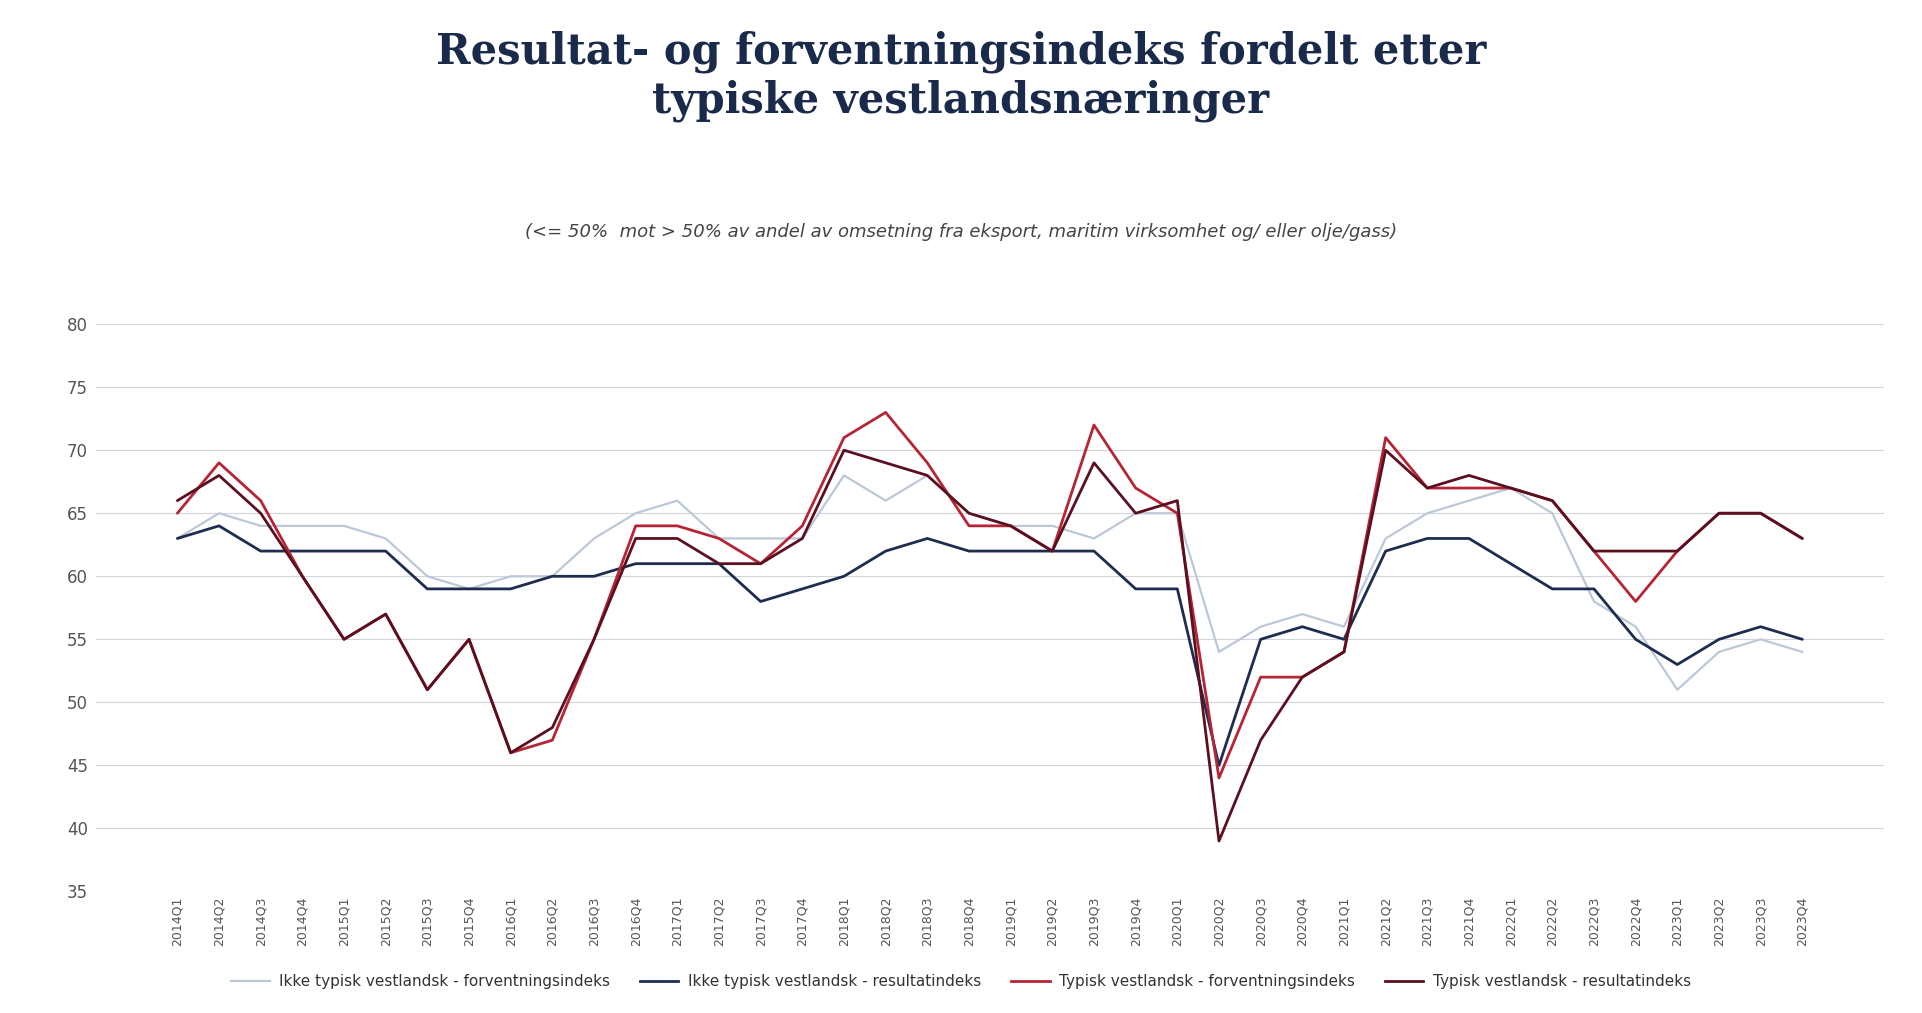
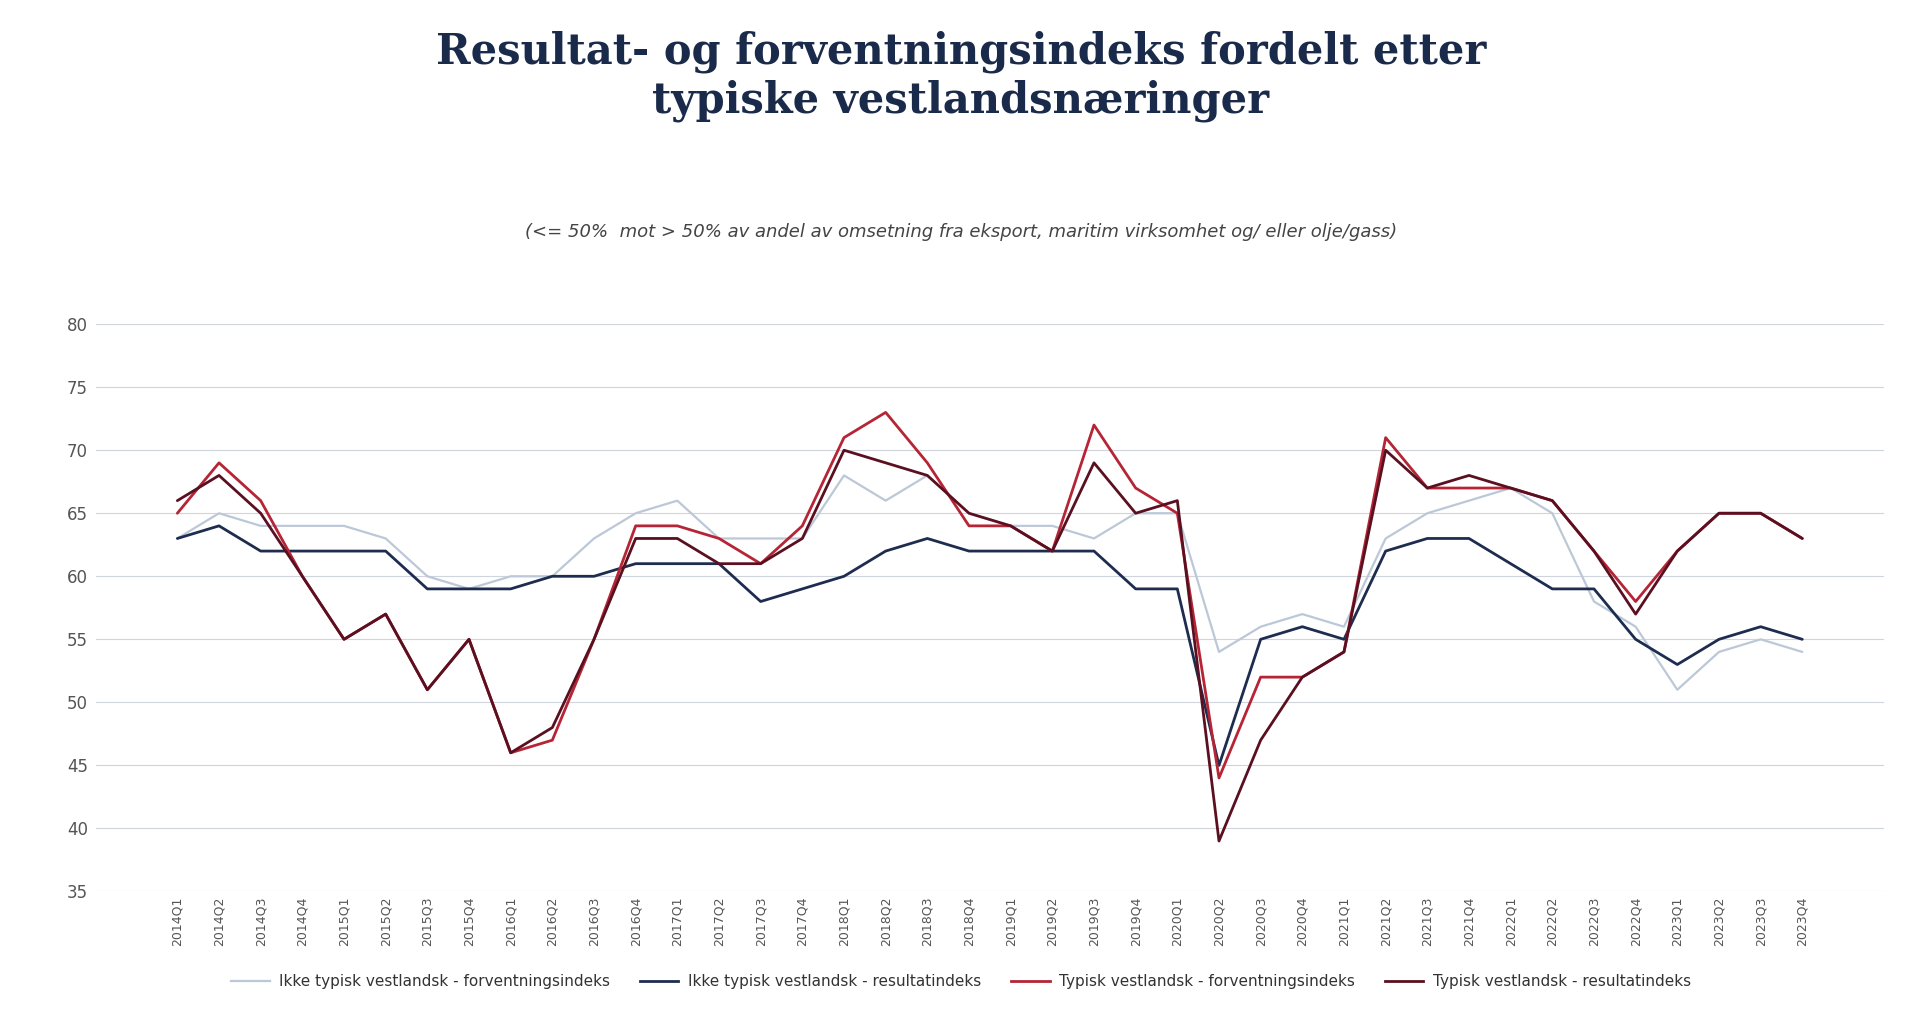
Typisk vestlandsk - resultatindeks/2022Q4: 62 -> 57
